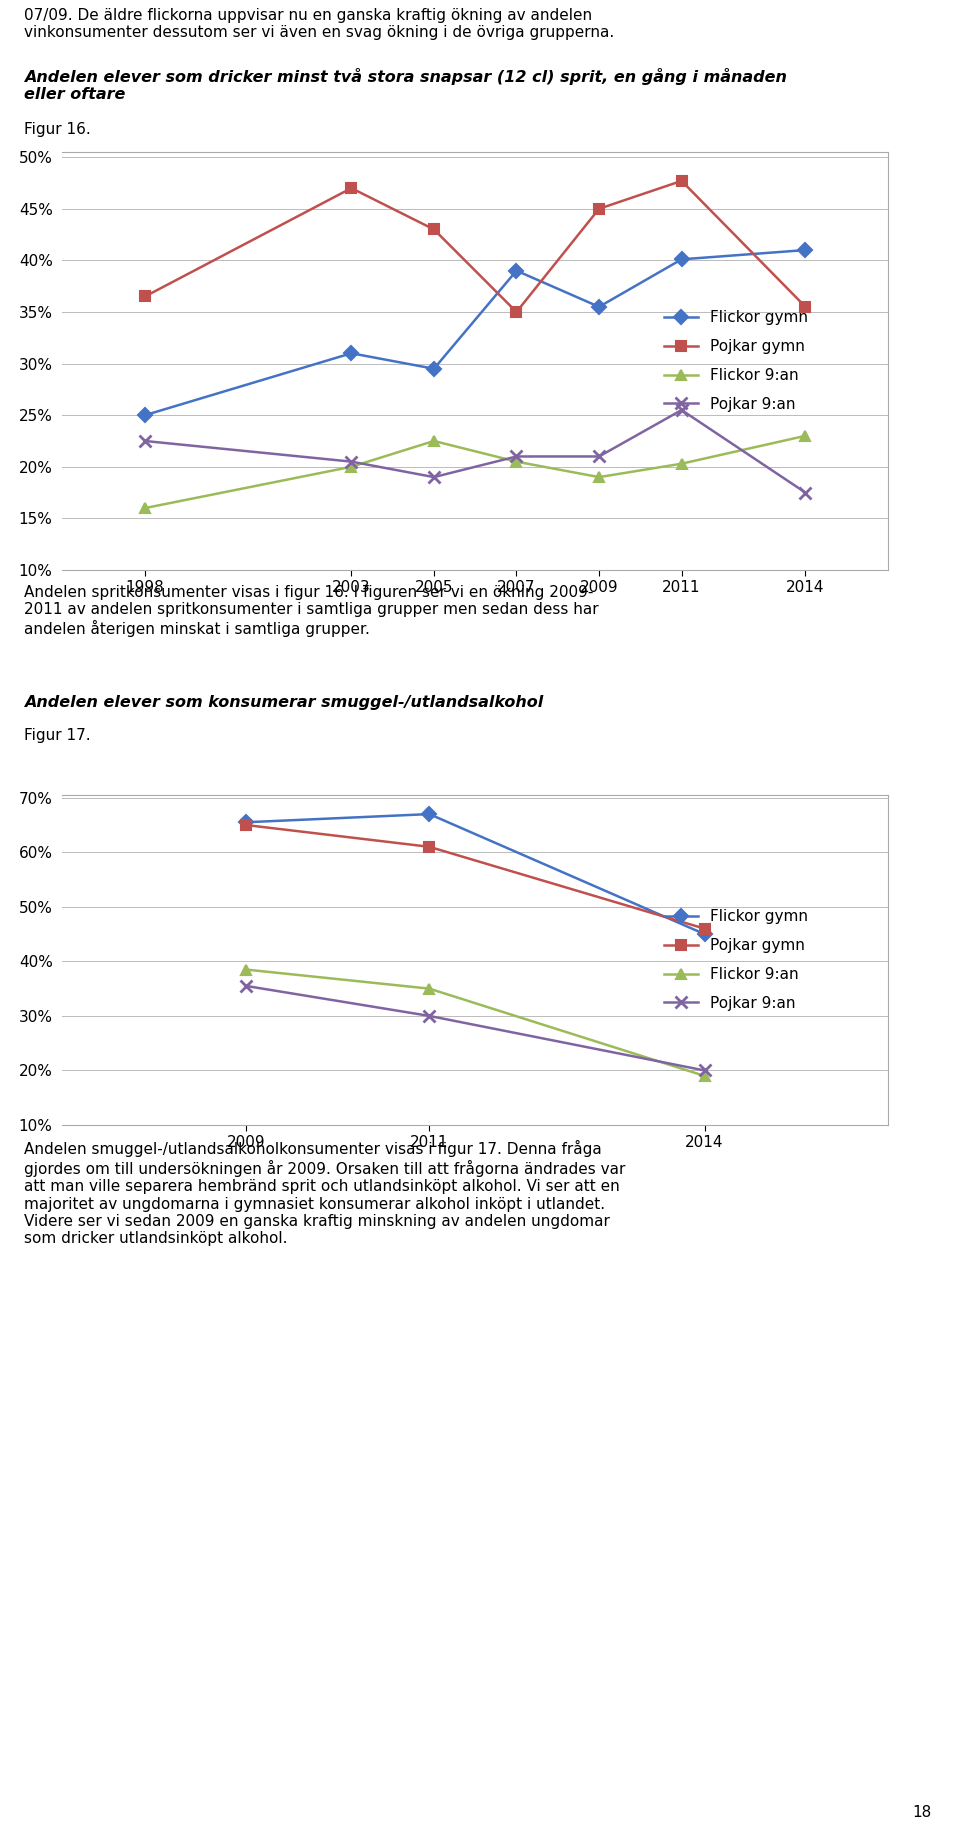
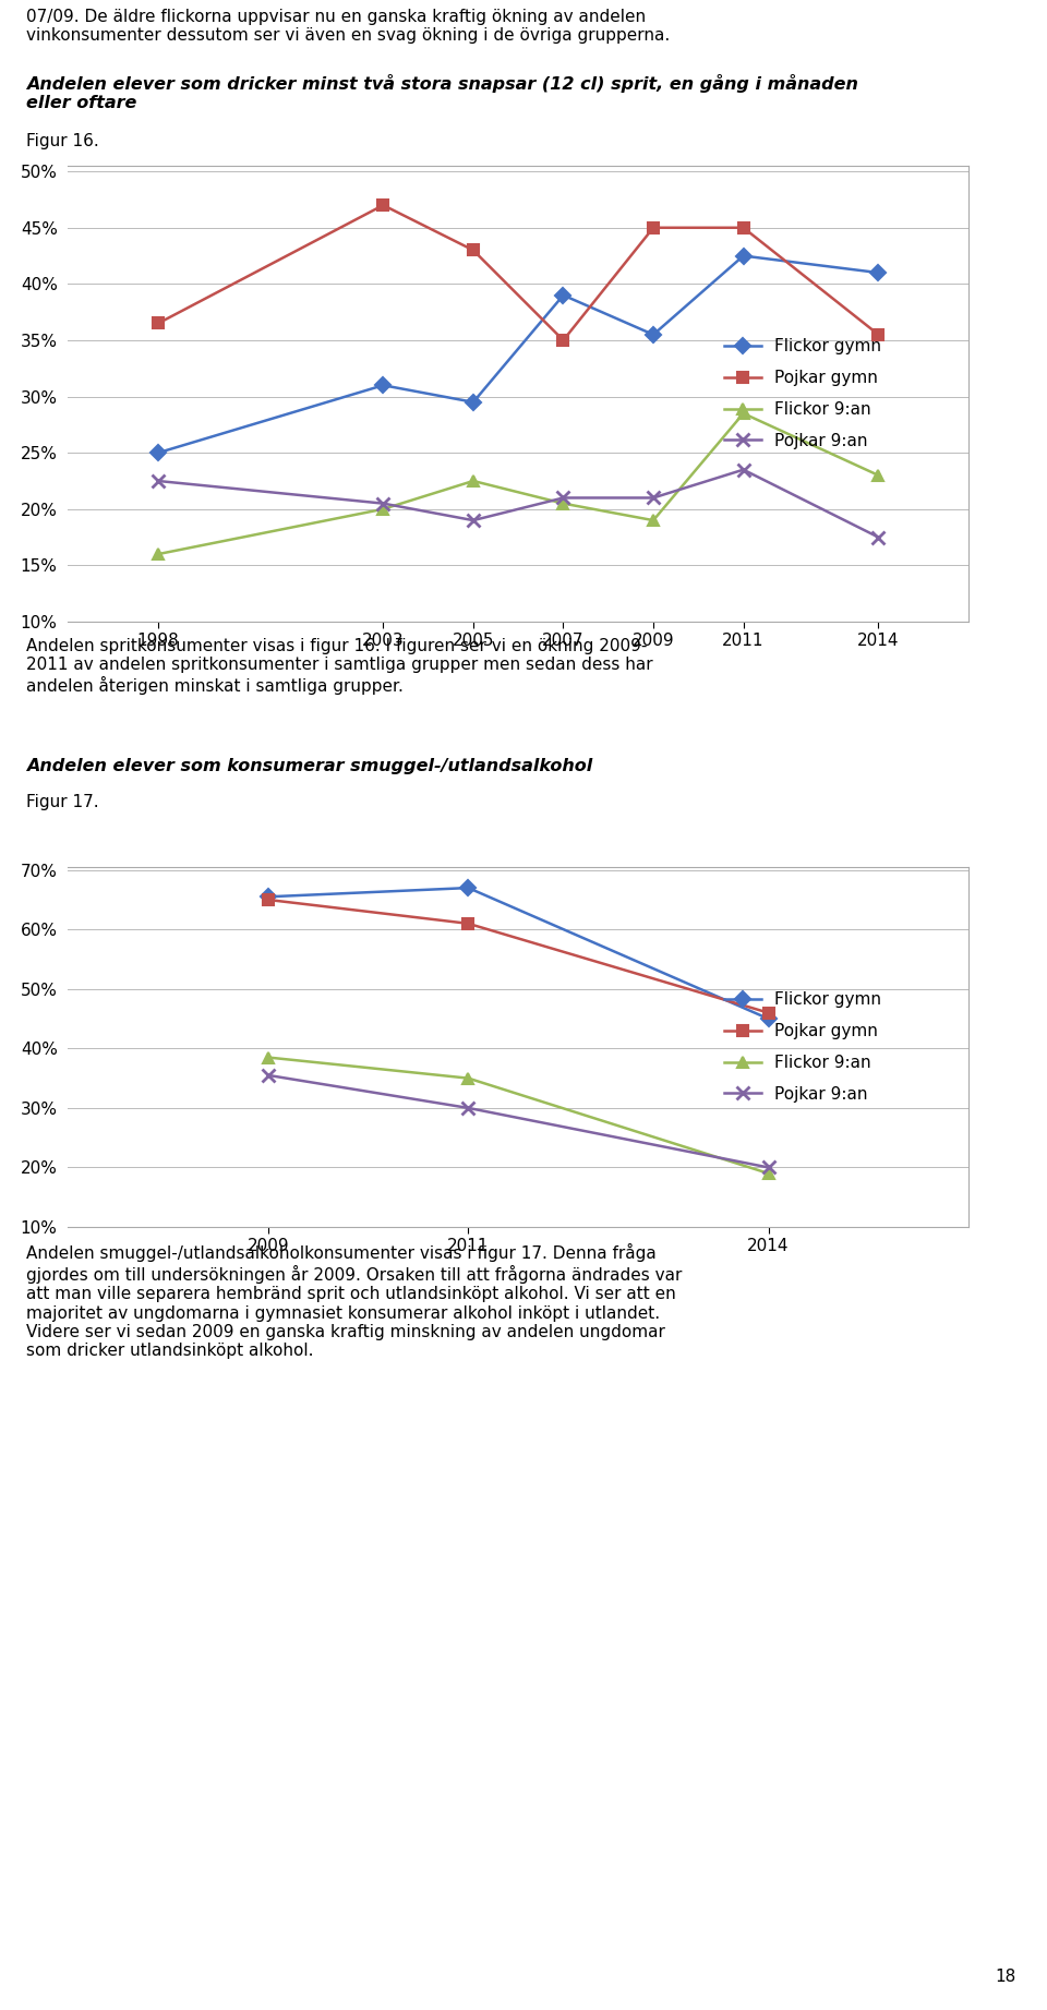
Flickor gymn/2011: 40.1% -> 42.5%
Pojkar gymn/2011: 47.7% -> 45.0%
Flickor 9:an/2011: 20.3% -> 28.5%
Pojkar 9:an/2011: 25.5% -> 23.5%
